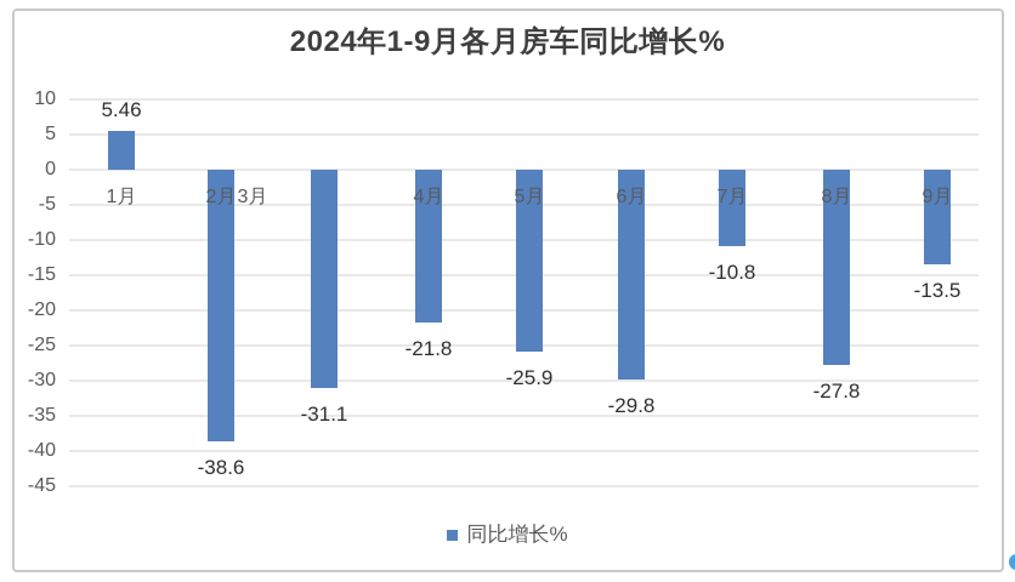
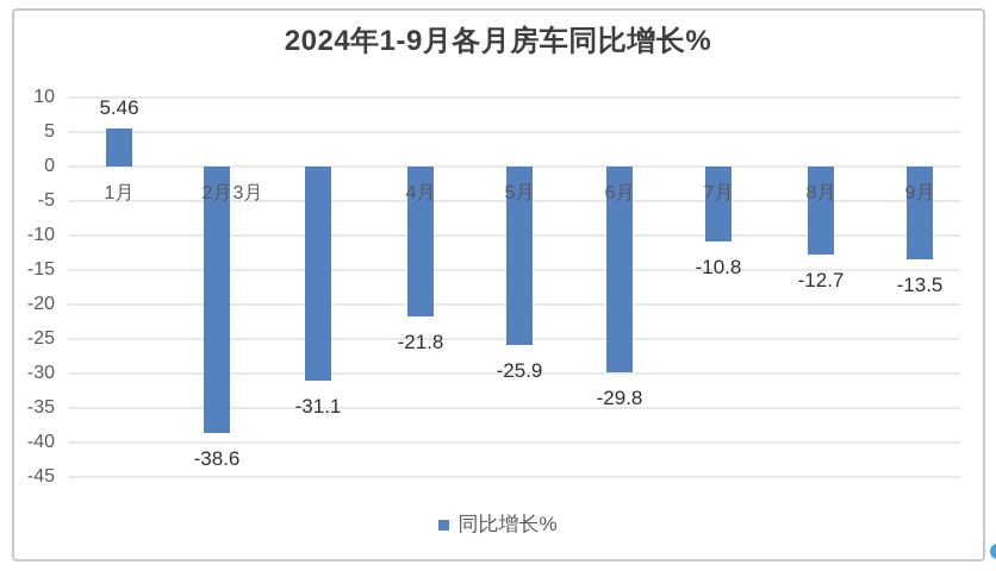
8月: -27.8 -> -12.7
